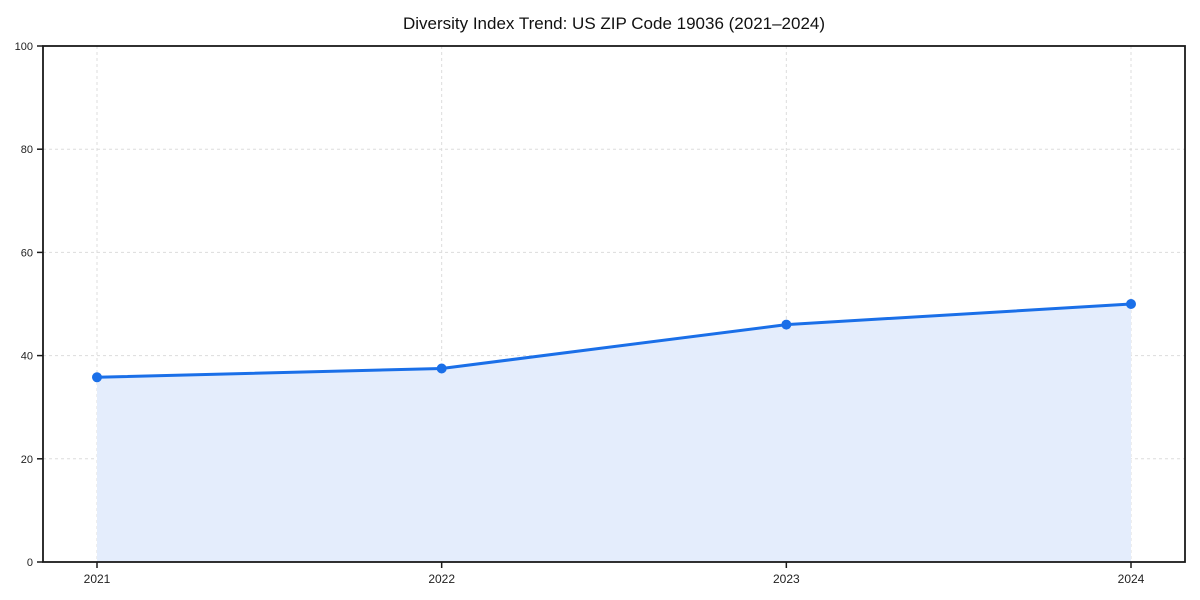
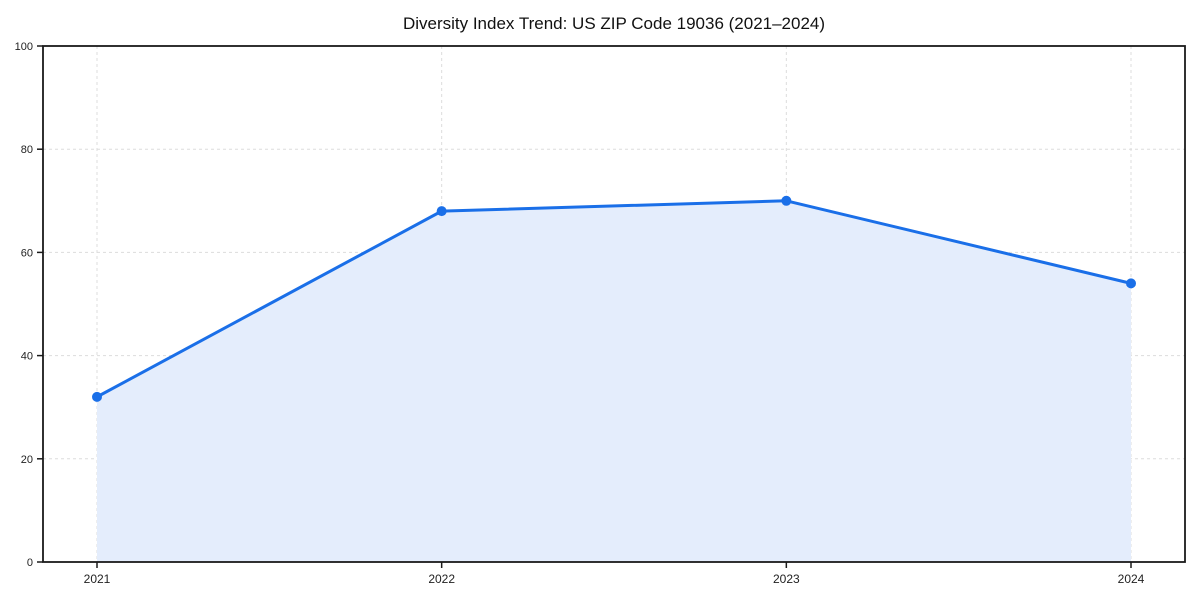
2021: 36 -> 32
2022: 38 -> 68
2023: 46 -> 70
2024: 50 -> 54
